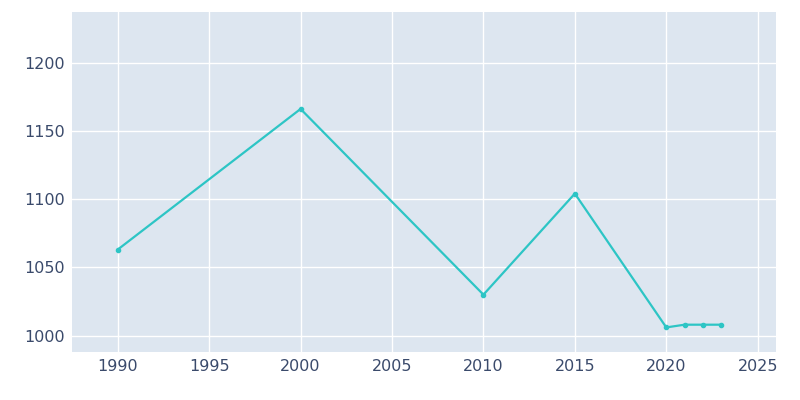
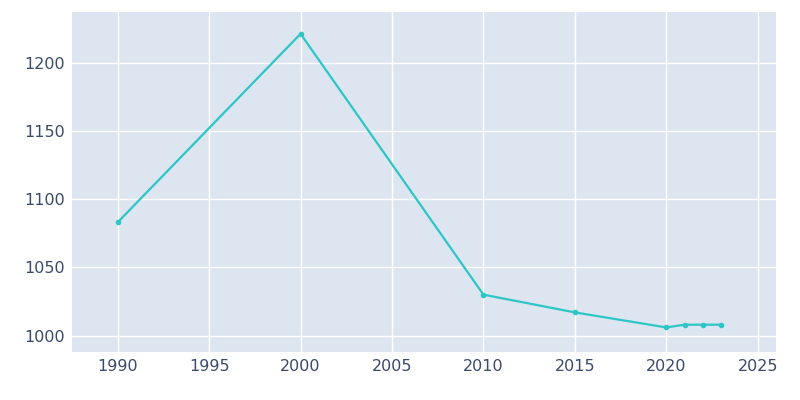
1990: 1063 -> 1083
2000: 1166 -> 1221
2015: 1104 -> 1017
